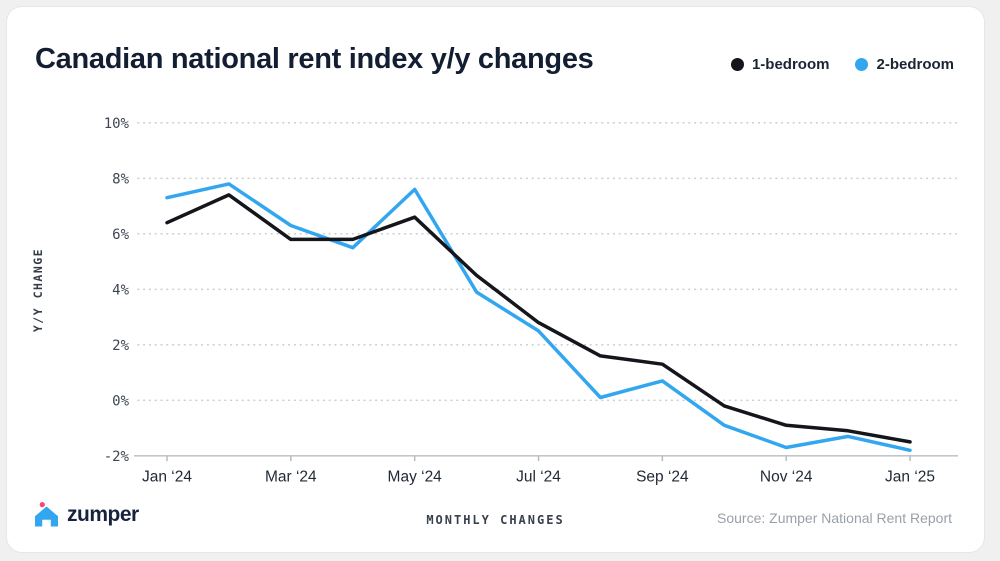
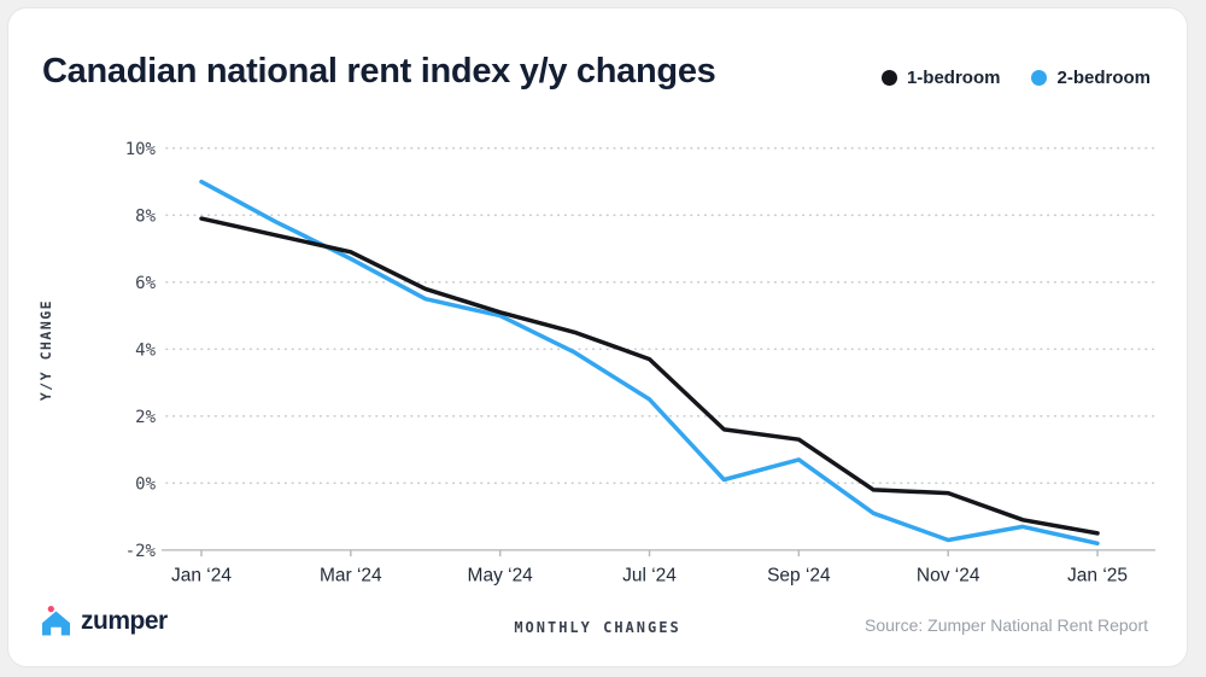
1-bedroom/Jan ‘24: 6.4% -> 7.9%
2-bedroom/Jan ‘24: 7.3% -> 9.0%
1-bedroom/Mar ‘24: 5.8% -> 6.9%
2-bedroom/Mar ‘24: 6.3% -> 6.7%
1-bedroom/May ‘24: 6.6% -> 5.1%
2-bedroom/May ‘24: 7.6% -> 5.0%
1-bedroom/Jul ‘24: 2.8% -> 3.7%
1-bedroom/Nov ‘24: -0.9% -> -0.3%
